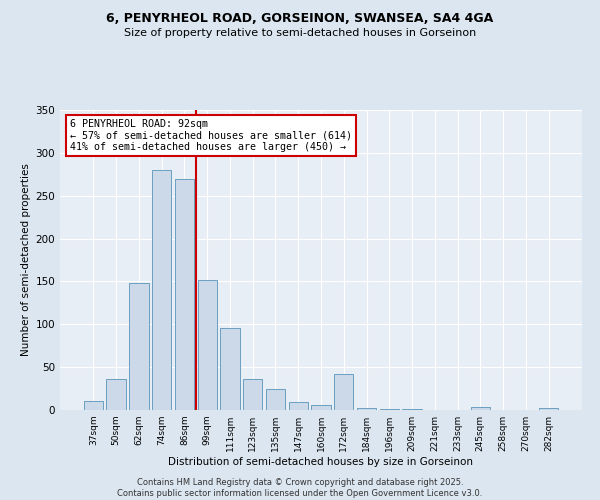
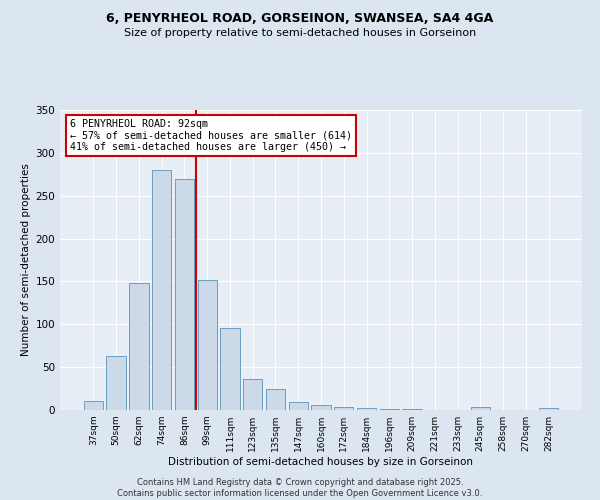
50sqm: 36 -> 63
172sqm: 42 -> 3
